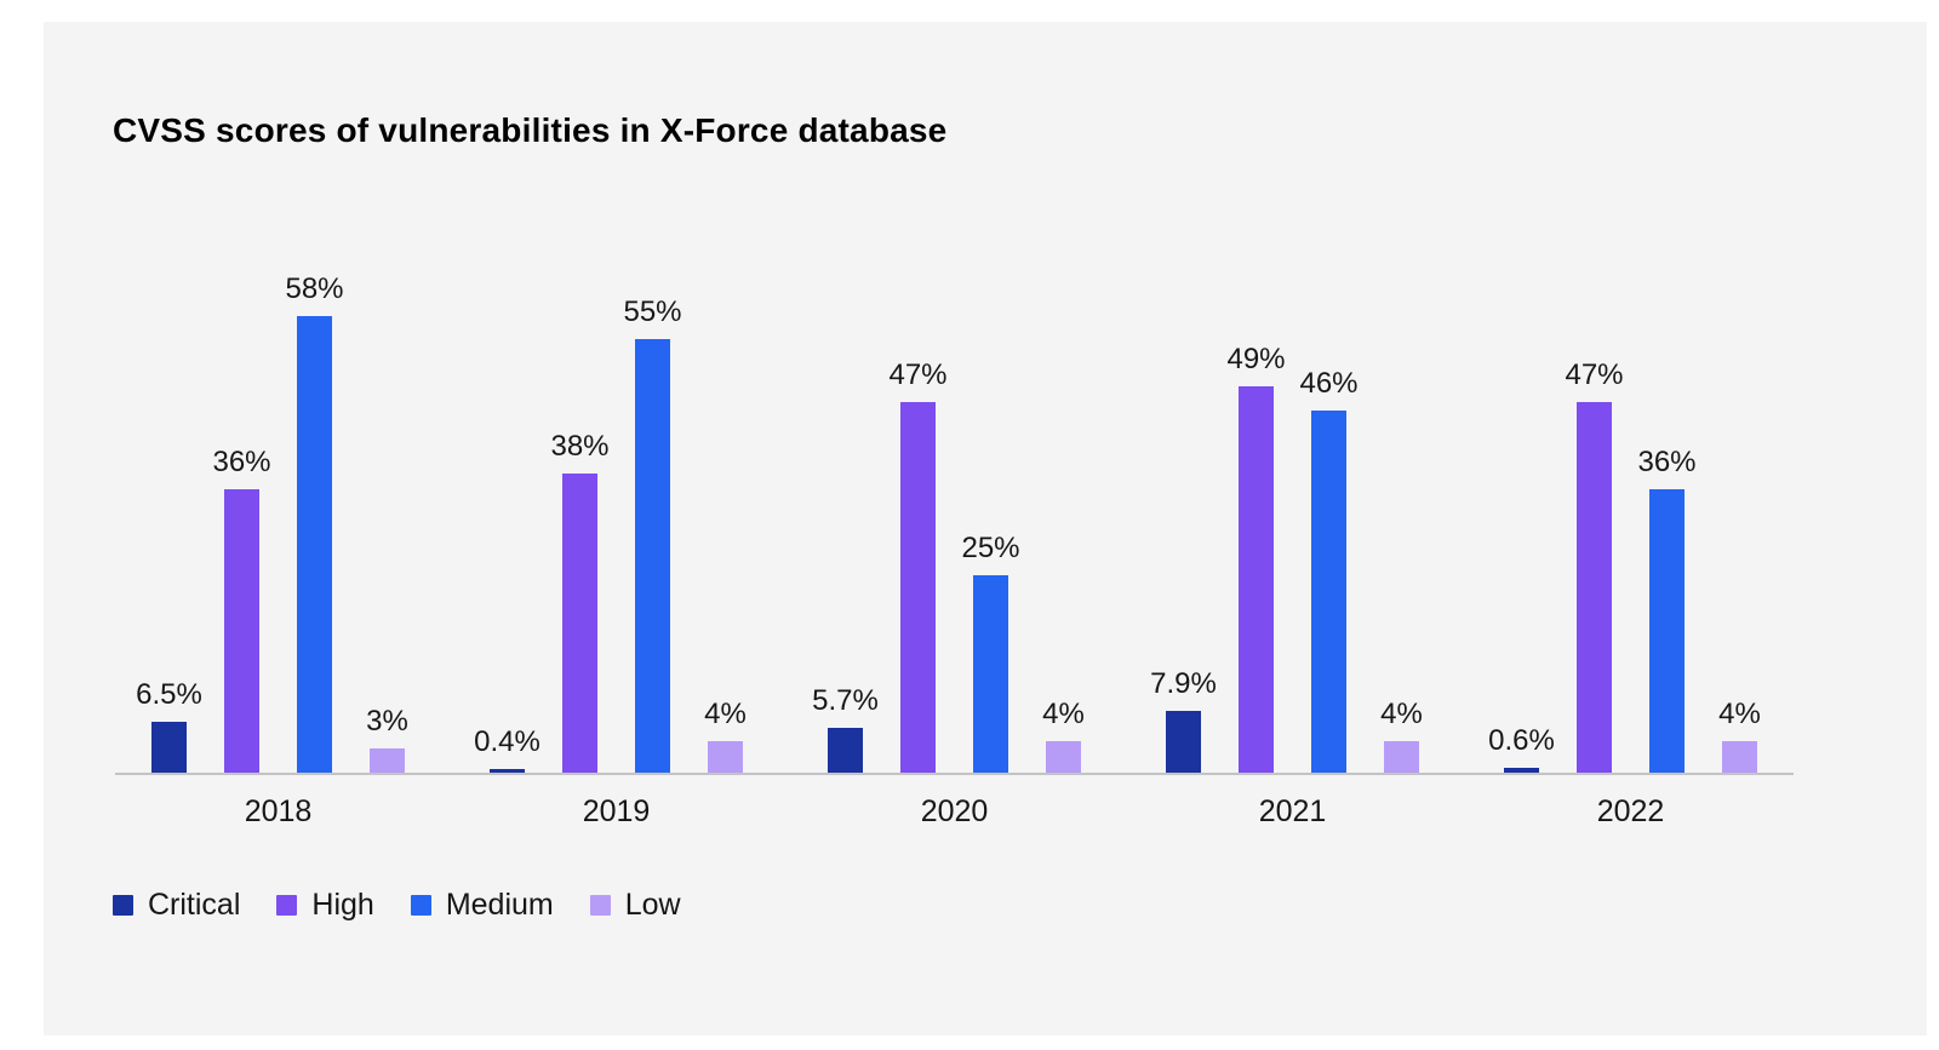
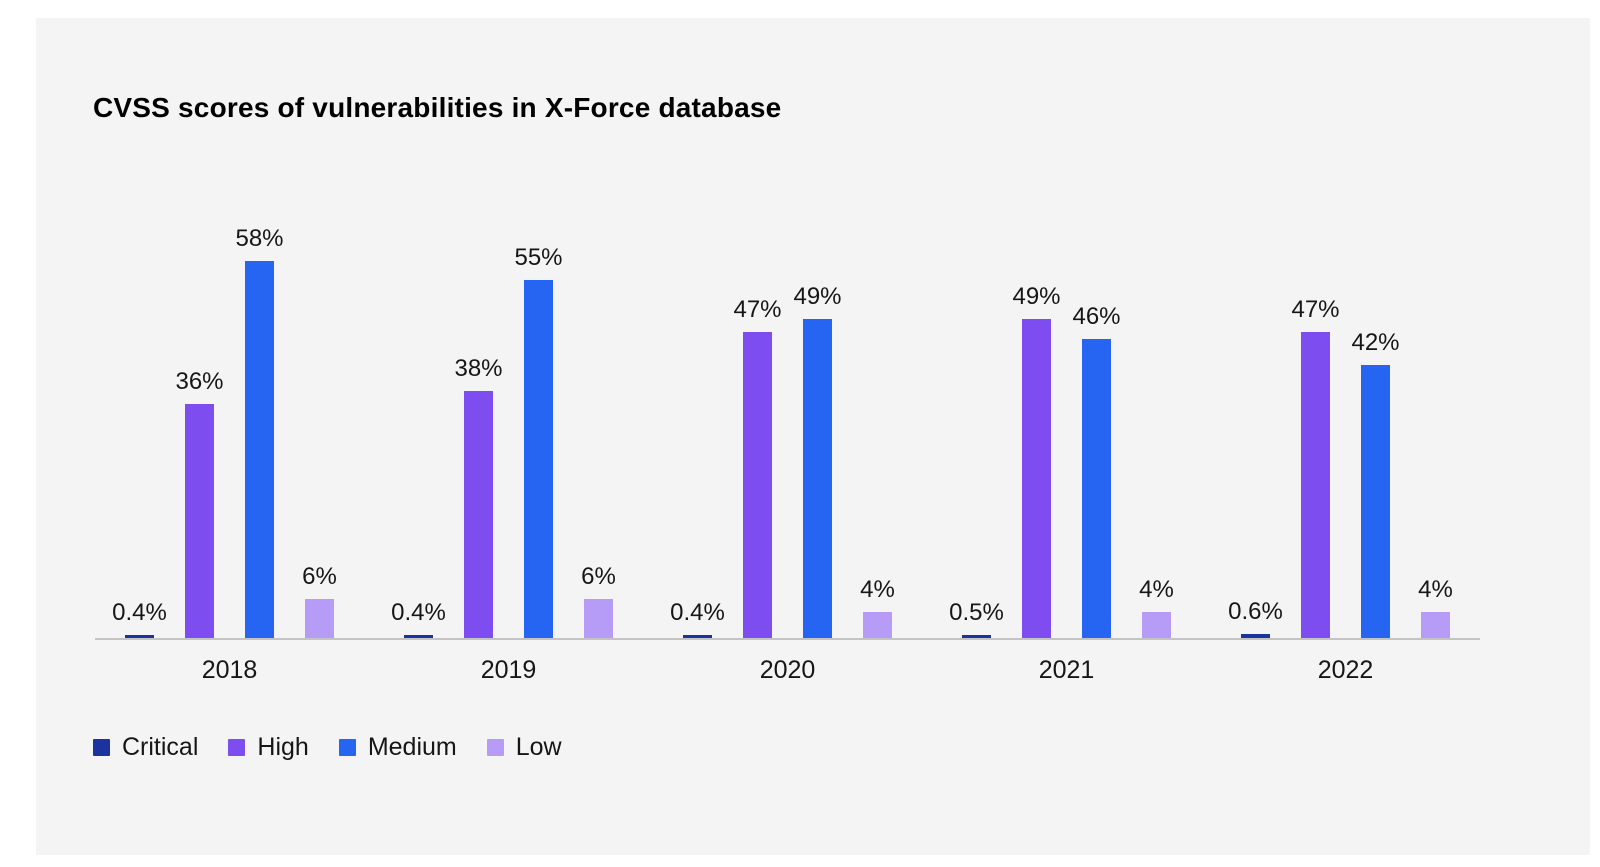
Critical/2018: 6.5% -> 0.4%
Low/2018: 3% -> 6%
Low/2019: 4% -> 6%
Critical/2020: 5.7% -> 0.4%
Medium/2020: 25% -> 49%
Critical/2021: 7.9% -> 0.5%
Medium/2022: 36% -> 42%
